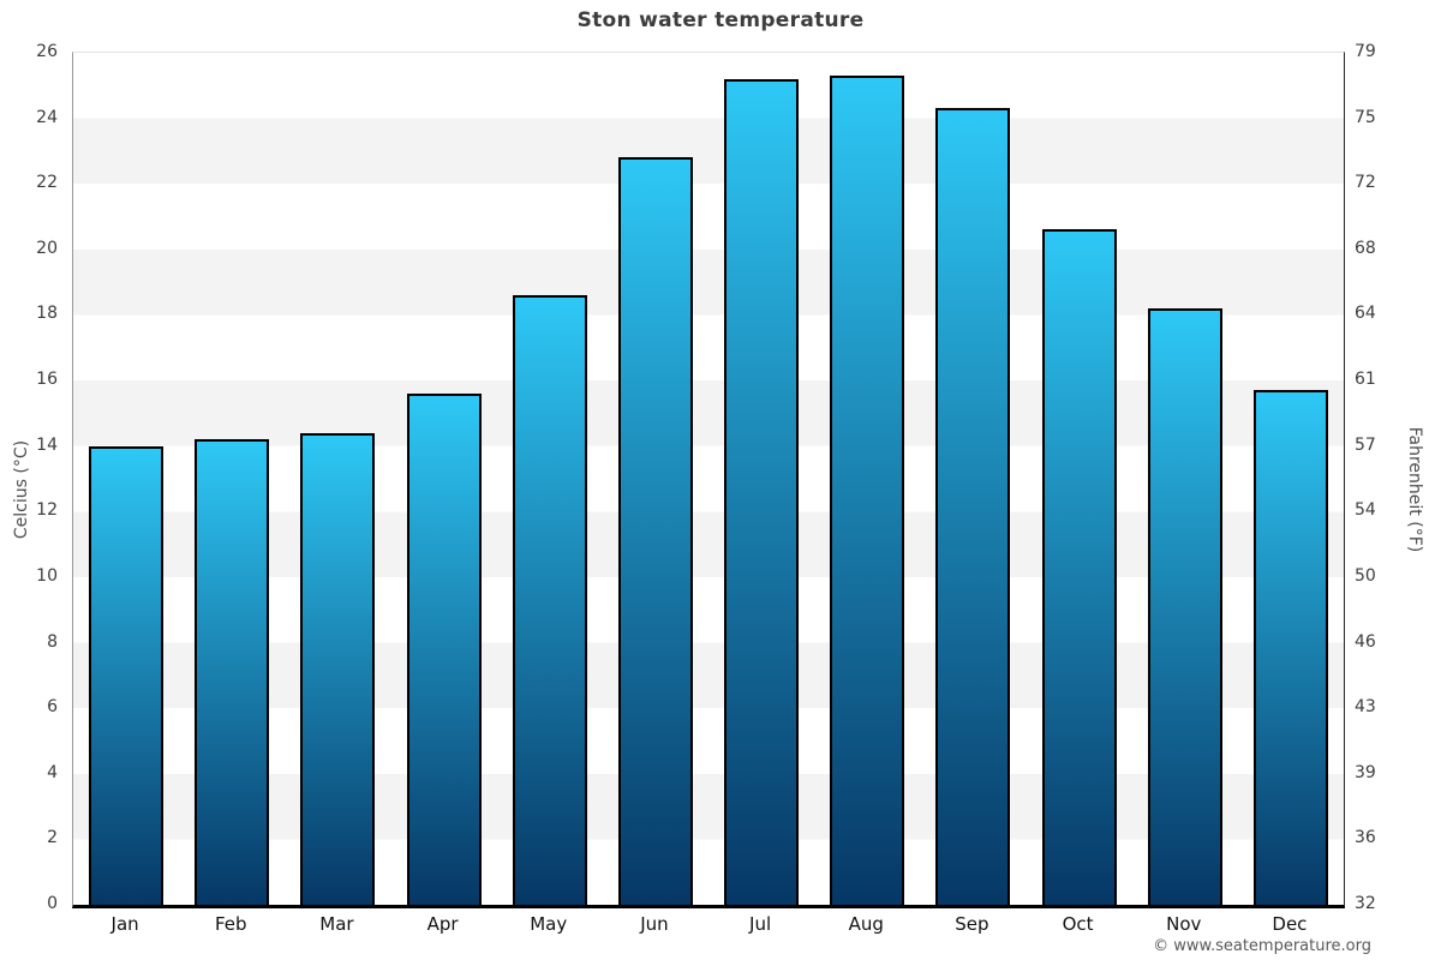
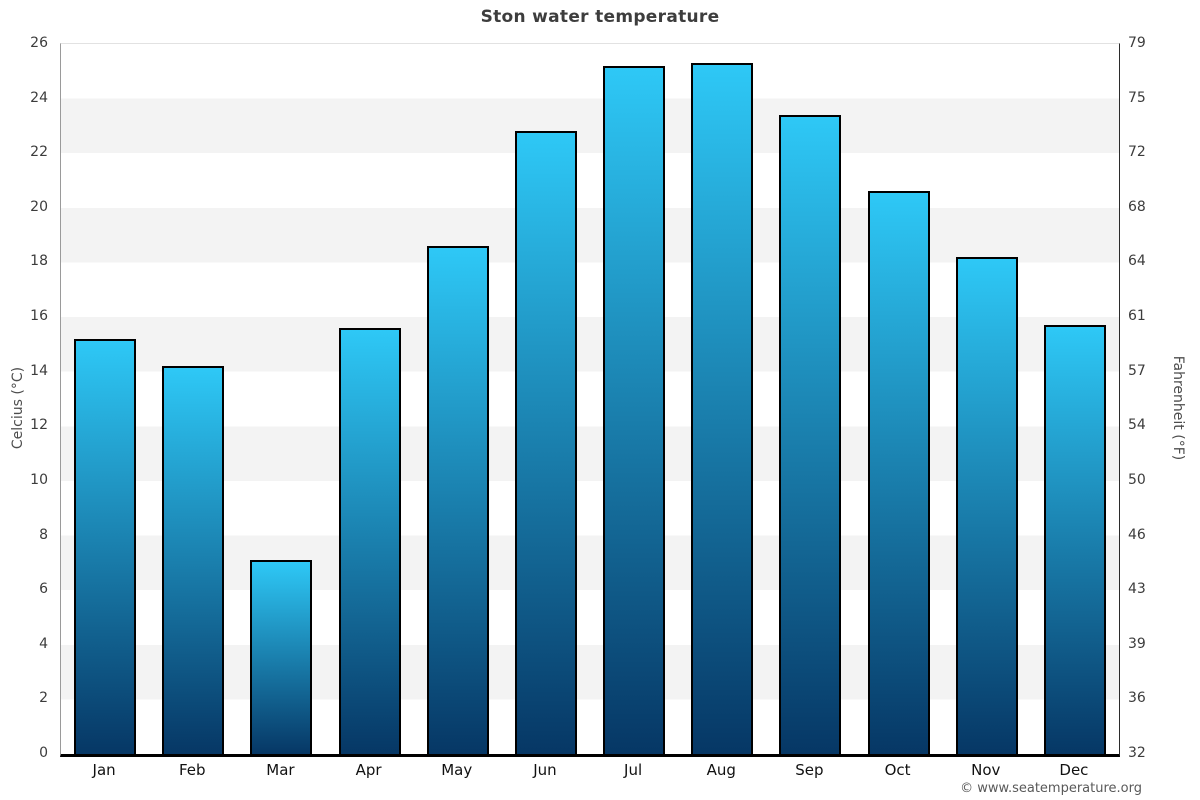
Jan: 14.0 -> 15.2
Mar: 14.4 -> 7.1
Sep: 24.3 -> 23.4
